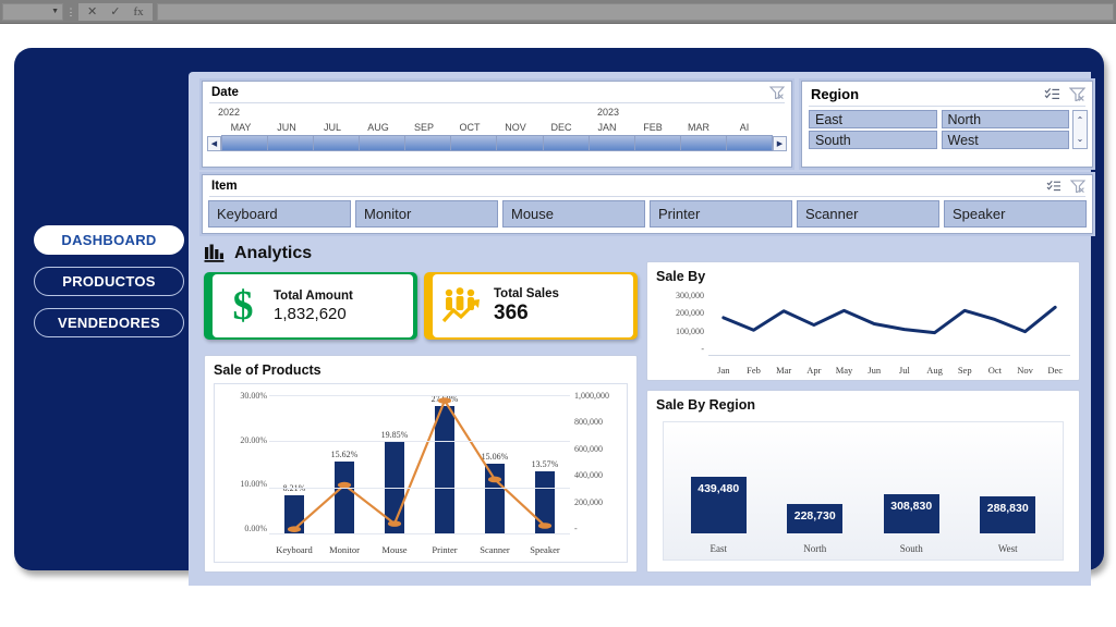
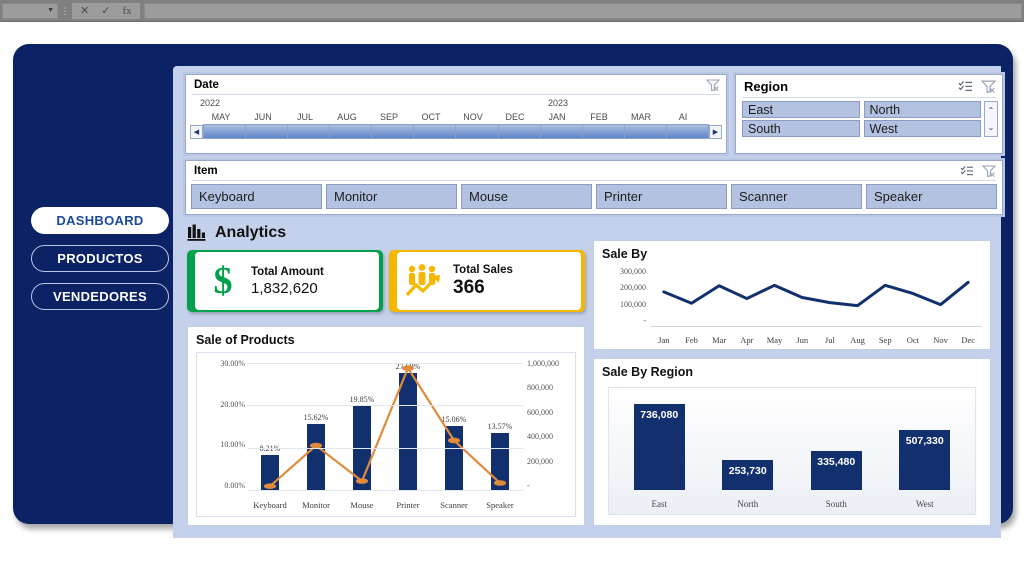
Sale By Region/East: 439,480 -> 736,080
Sale By Region/North: 228,730 -> 253,730
Sale By Region/South: 308,830 -> 335,480
Sale By Region/West: 288,830 -> 507,330
